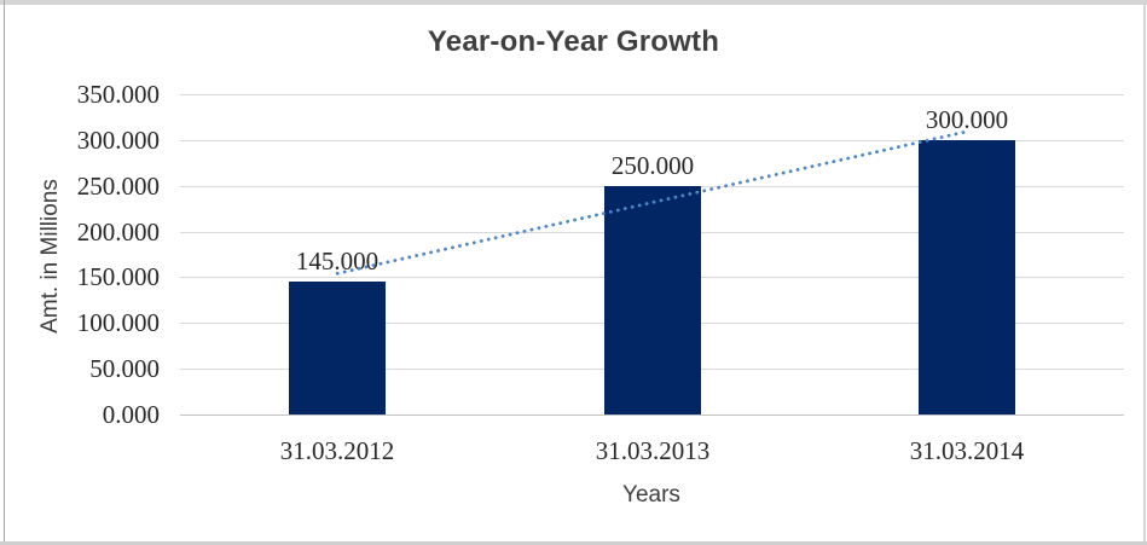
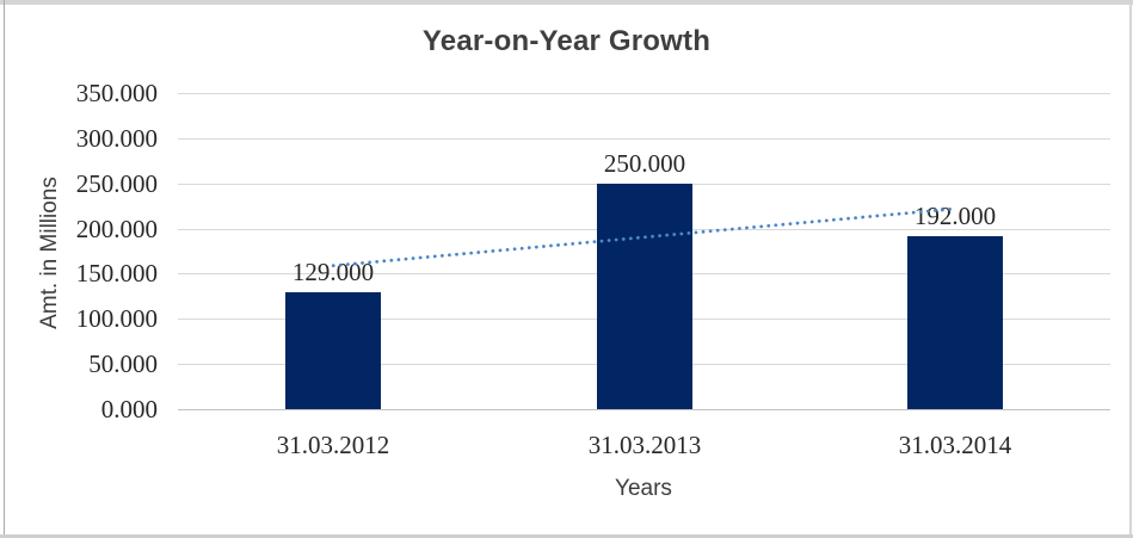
31.03.2012: 145.000 -> 129.000
31.03.2014: 300.000 -> 192.000
